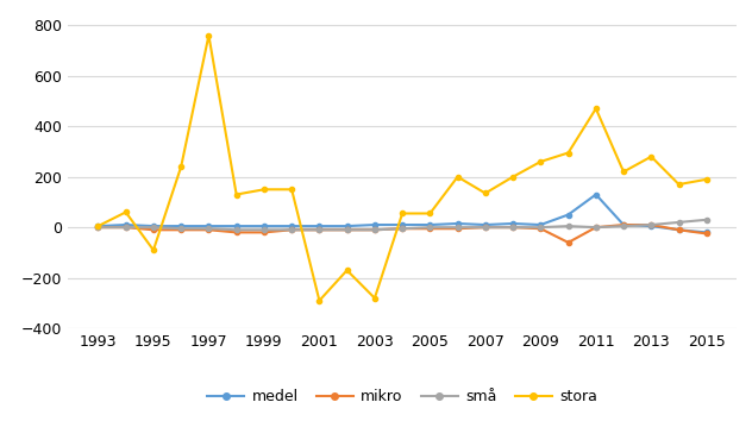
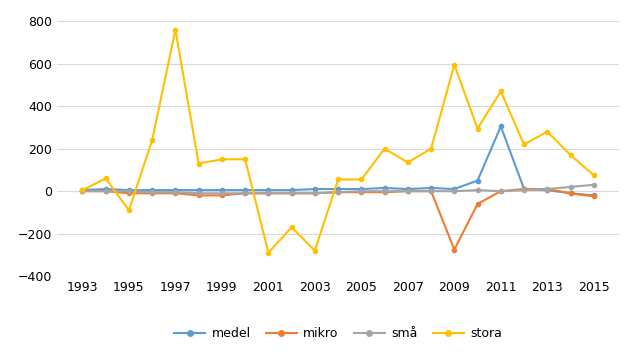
mikro/2009: -5 -> -275
stora/2009: 260 -> 595
medel/2011: 130 -> 305
stora/2015: 190 -> 75
